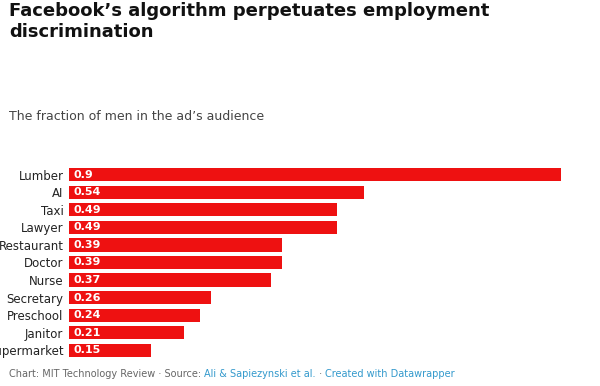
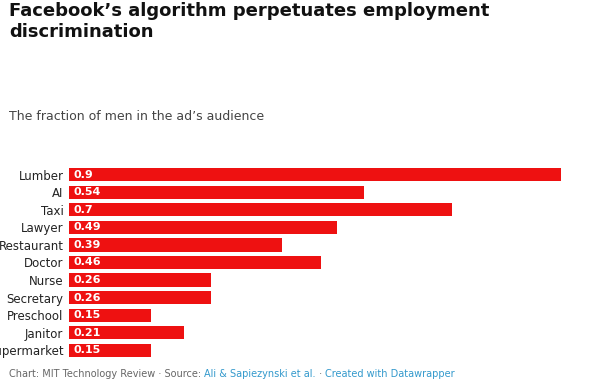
Taxi: 0.49 -> 0.7
Doctor: 0.39 -> 0.46
Nurse: 0.37 -> 0.26
Preschool: 0.24 -> 0.15
